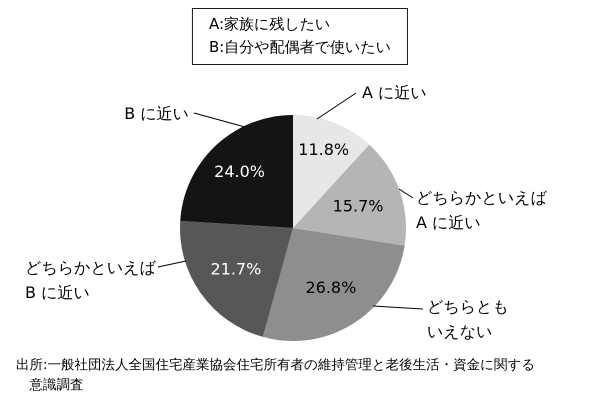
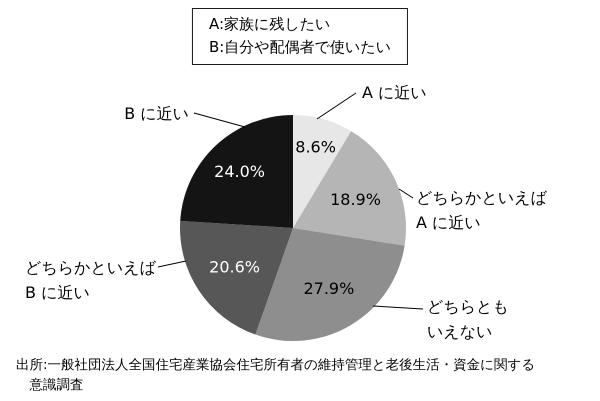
A に近い: 11.8% -> 8.6%
どちらかといえば A に近い: 15.7% -> 18.9%
どちらともいえない: 26.8% -> 27.9%
どちらかといえば B に近い: 21.7% -> 20.6%
